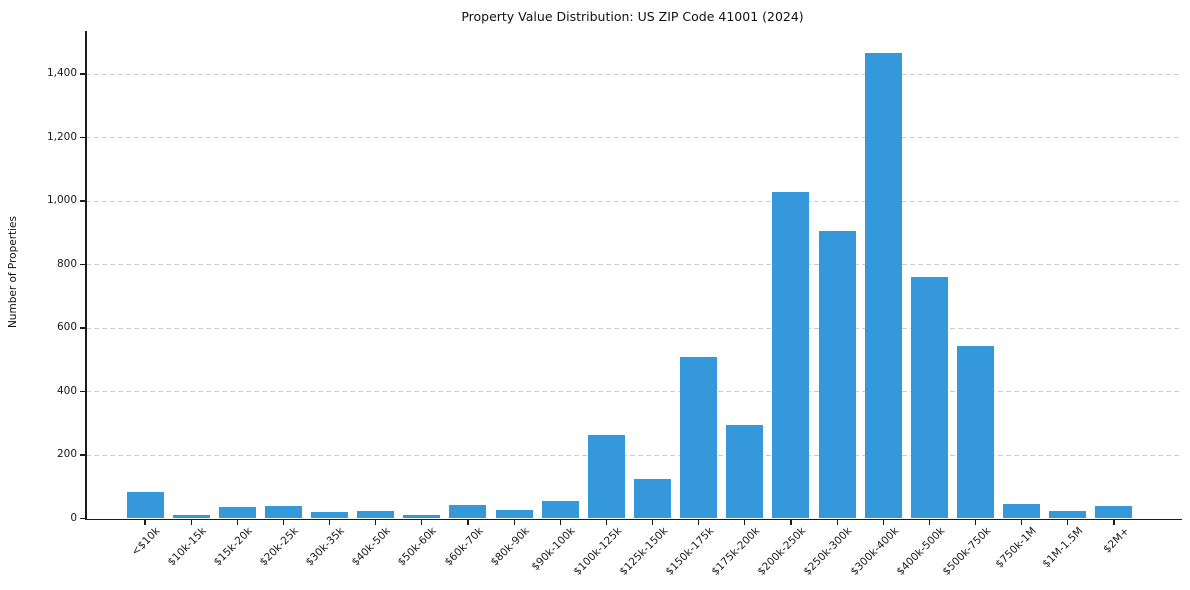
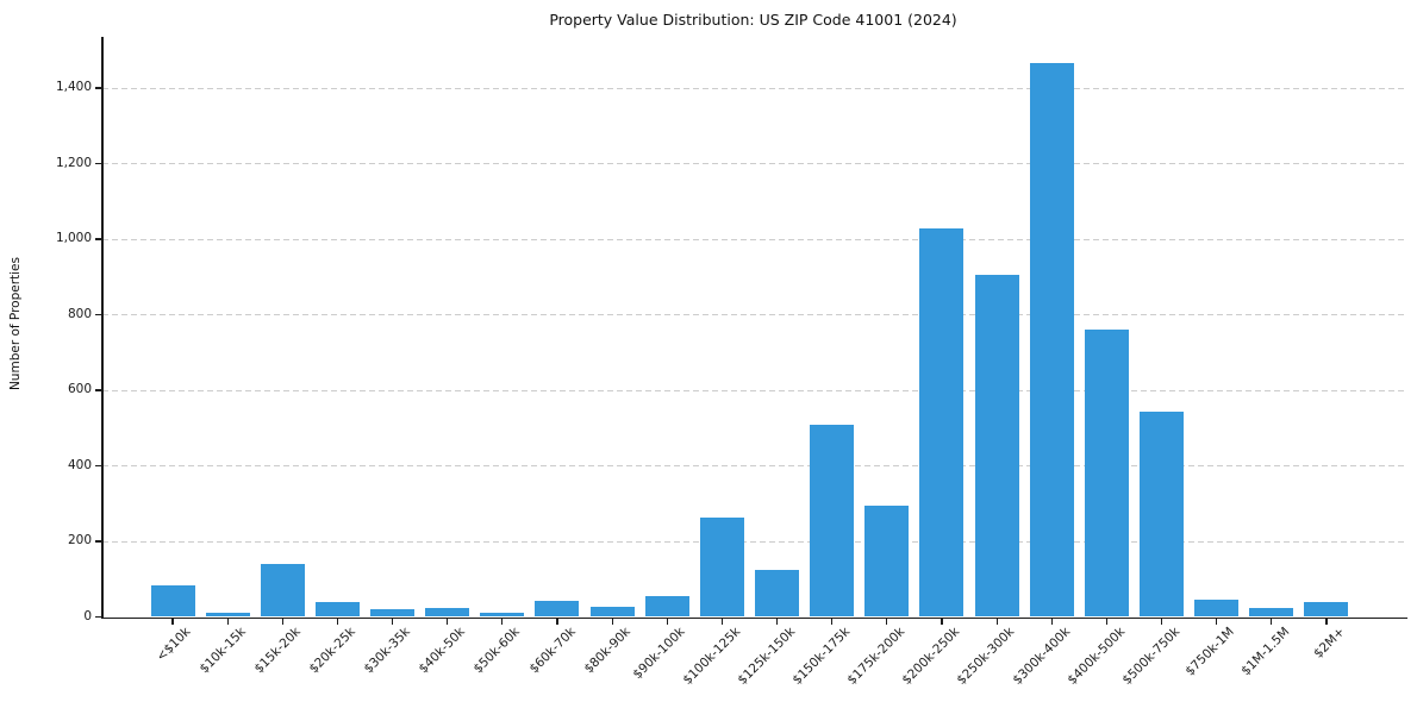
$15k-20k: 40 -> 140
